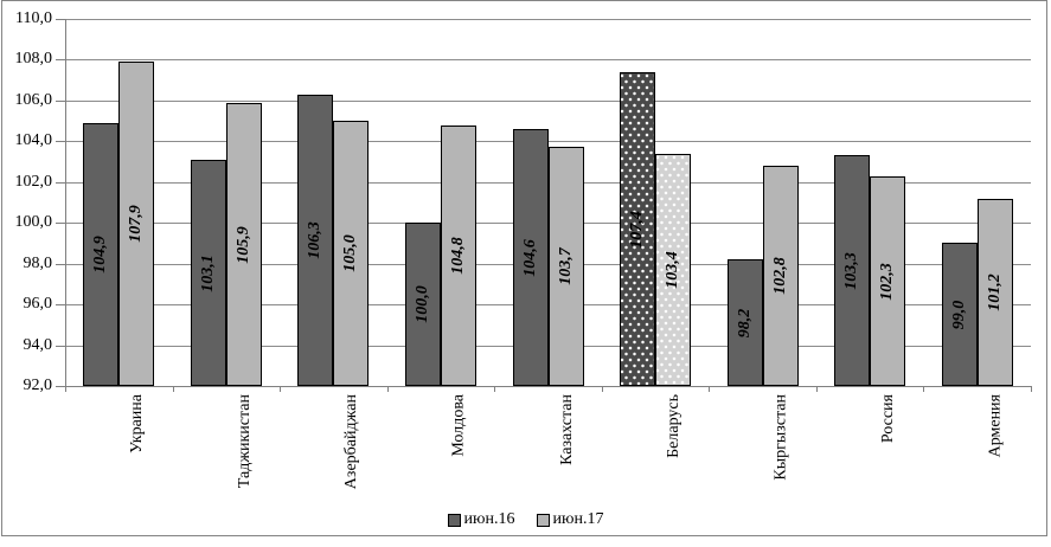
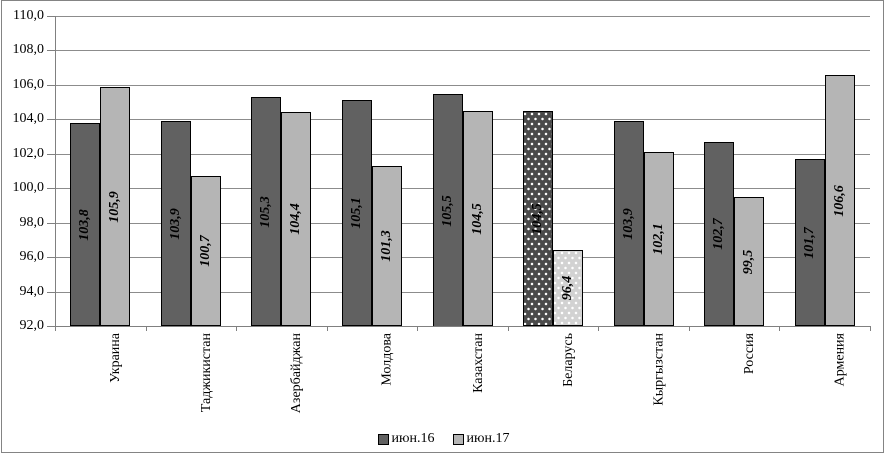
июн.16/Украина: 104,9 -> 103,8
июн.17/Украина: 107,9 -> 105,9
июн.16/Таджикистан: 103,1 -> 103,9
июн.17/Таджикистан: 105,9 -> 100,7
июн.16/Азербайджан: 106,3 -> 105,3
июн.17/Азербайджан: 105,0 -> 104,4
июн.16/Молдова: 100,0 -> 105,1
июн.17/Молдова: 104,8 -> 101,3
июн.16/Казахстан: 104,6 -> 105,5
июн.17/Казахстан: 103,7 -> 104,5
июн.16/Беларусь: 107,4 -> 104,5
июн.17/Беларусь: 103,4 -> 96,4
июн.16/Кыргызстан: 98,2 -> 103,9
июн.17/Кыргызстан: 102,8 -> 102,1
июн.16/Россия: 103,3 -> 102,7
июн.17/Россия: 102,3 -> 99,5
июн.16/Армения: 99,0 -> 101,7
июн.17/Армения: 101,2 -> 106,6
